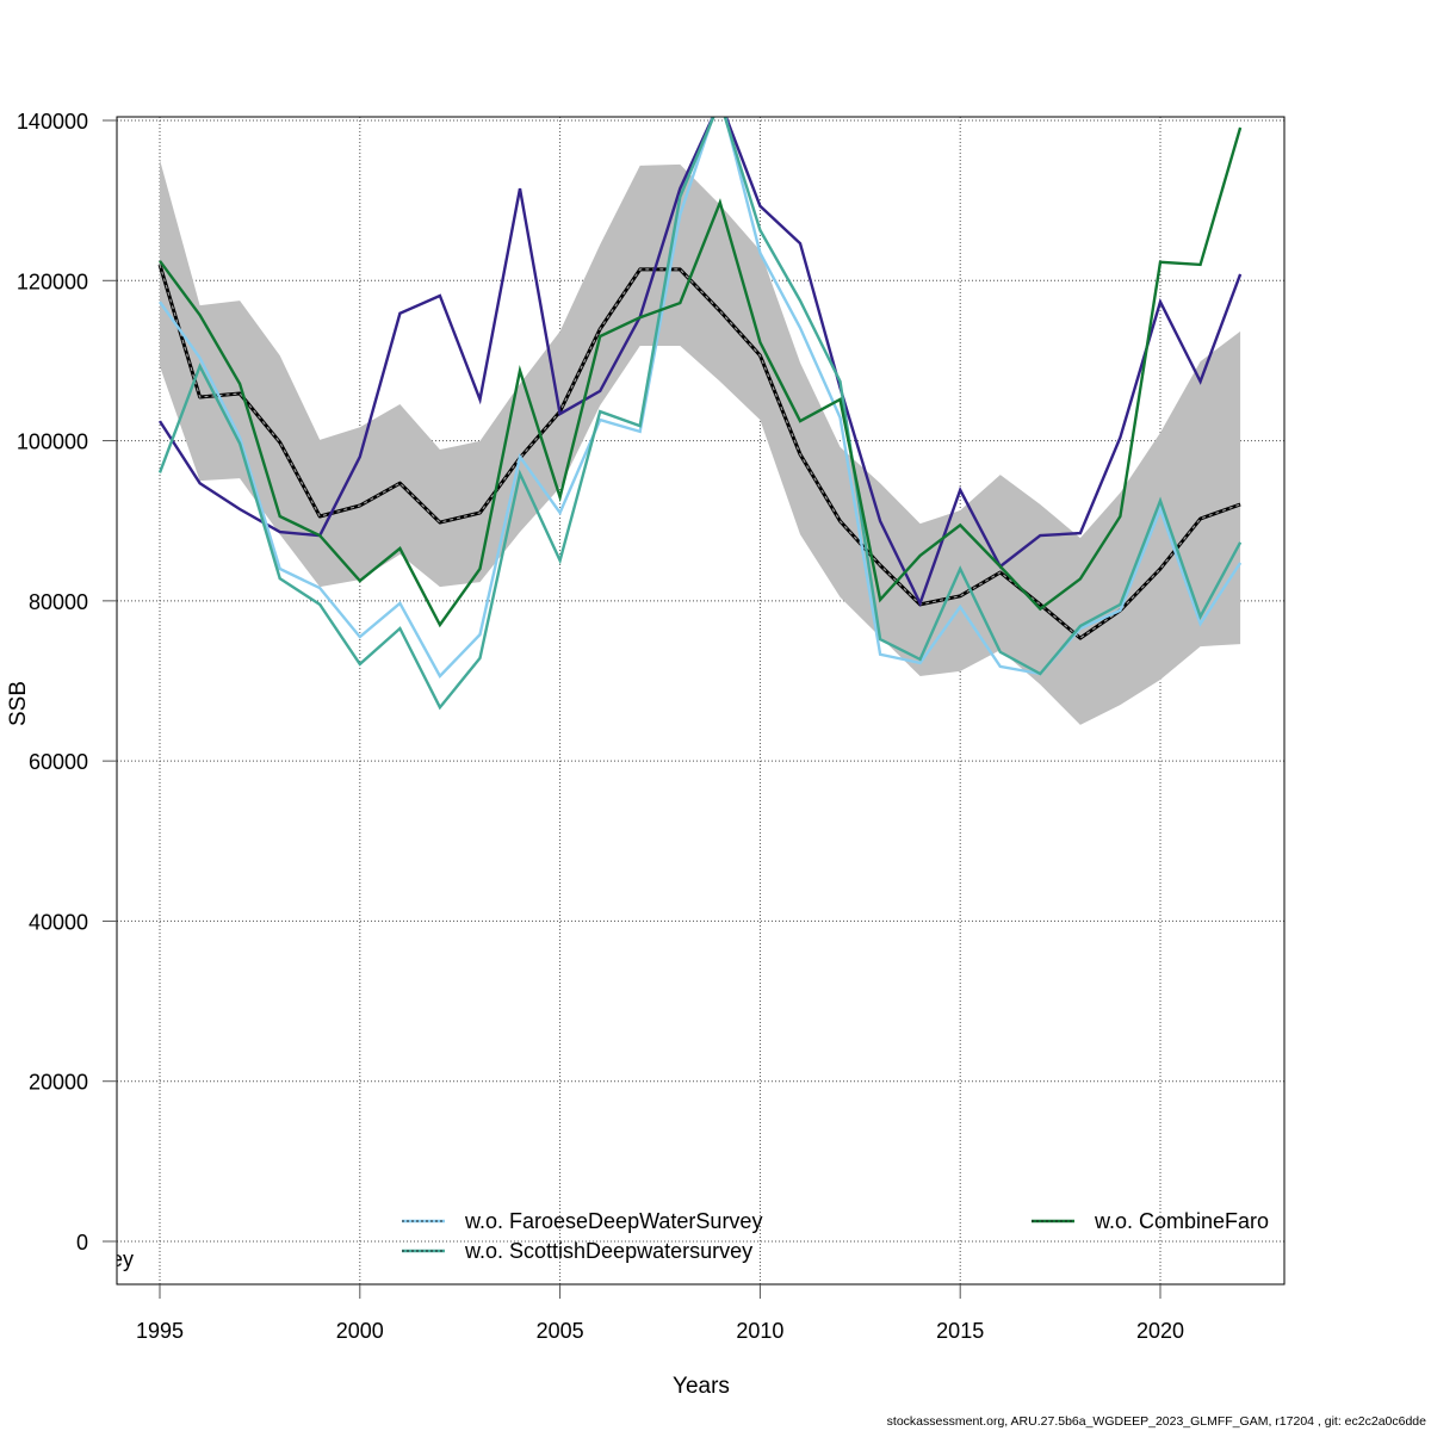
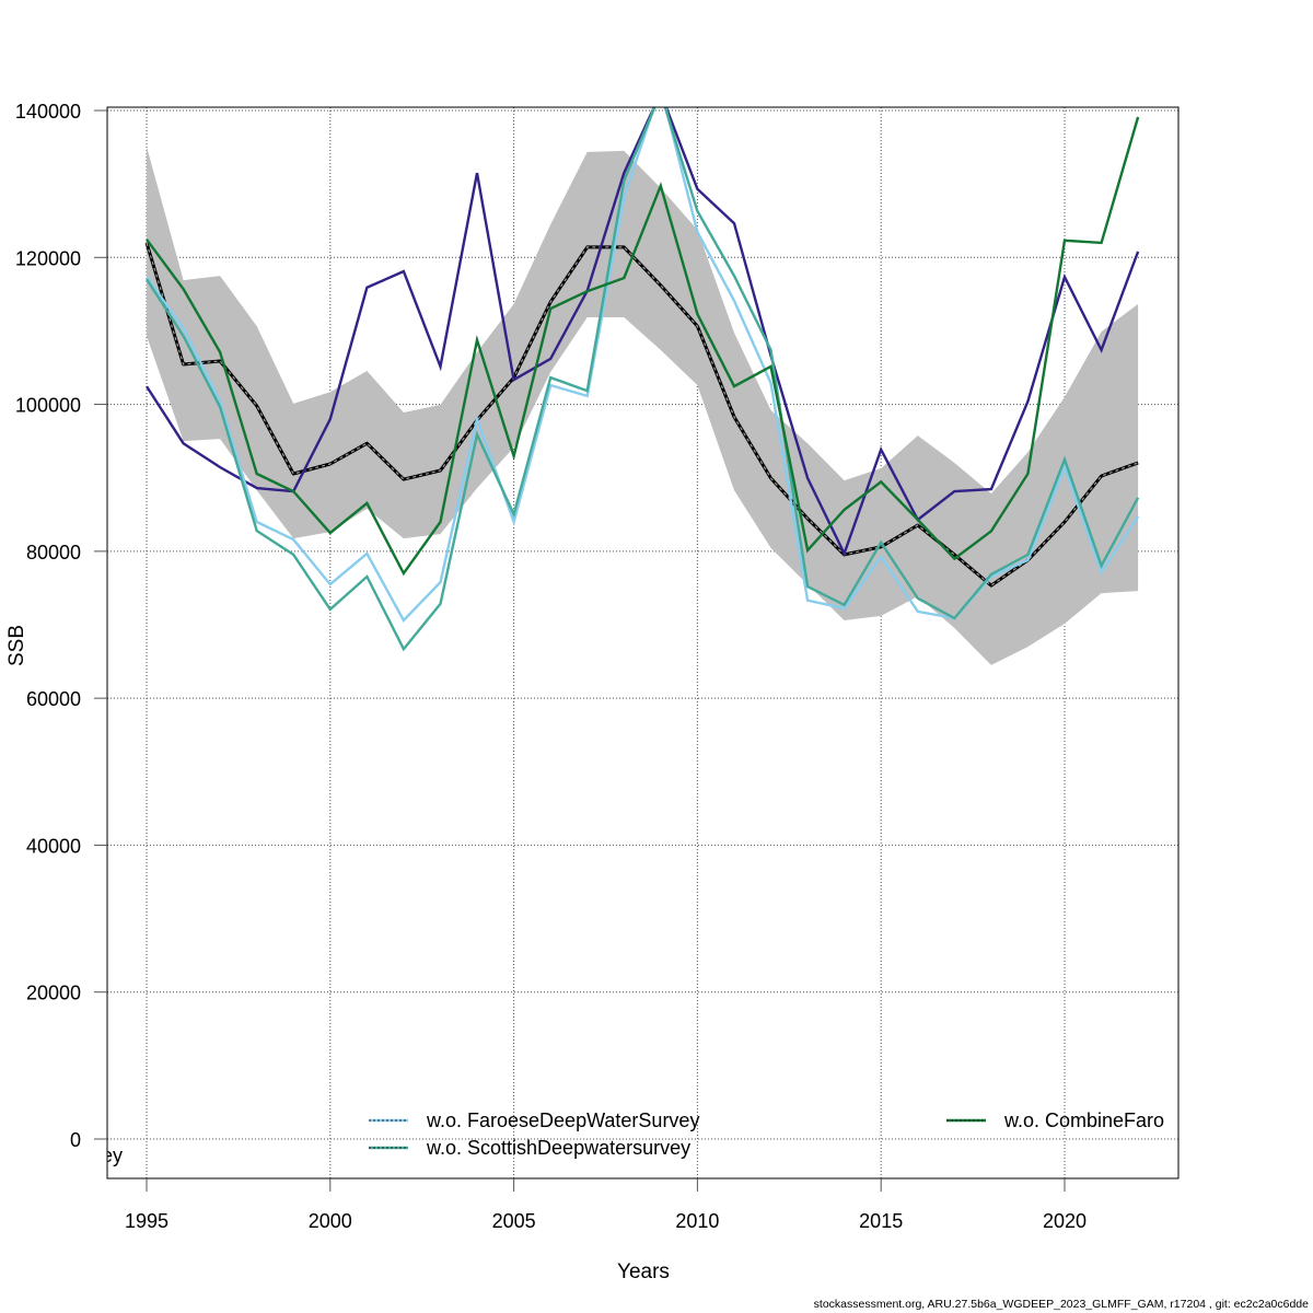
w.o. ScottishDeepwatersurvey/1995: 96000 -> 117000
w.o. FaroeseDeepWaterSurvey/2005: 91000 -> 84000
w.o. ScottishDeepwatersurvey/2015: 84000 -> 81000
